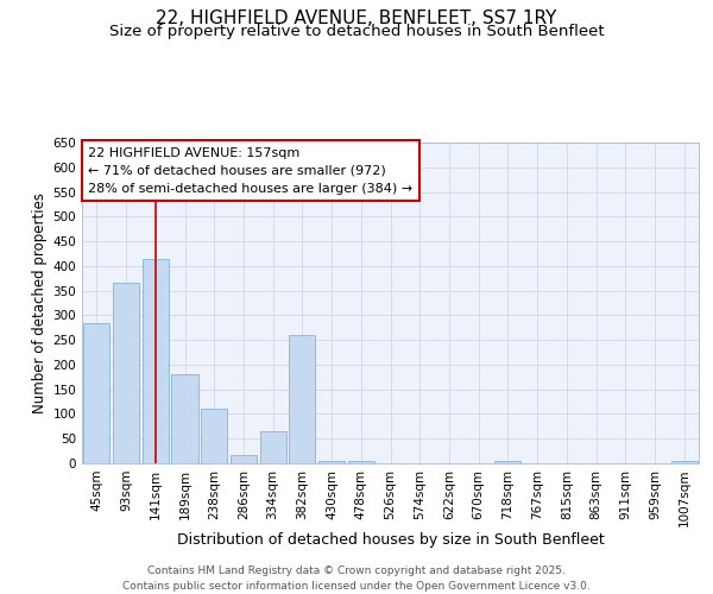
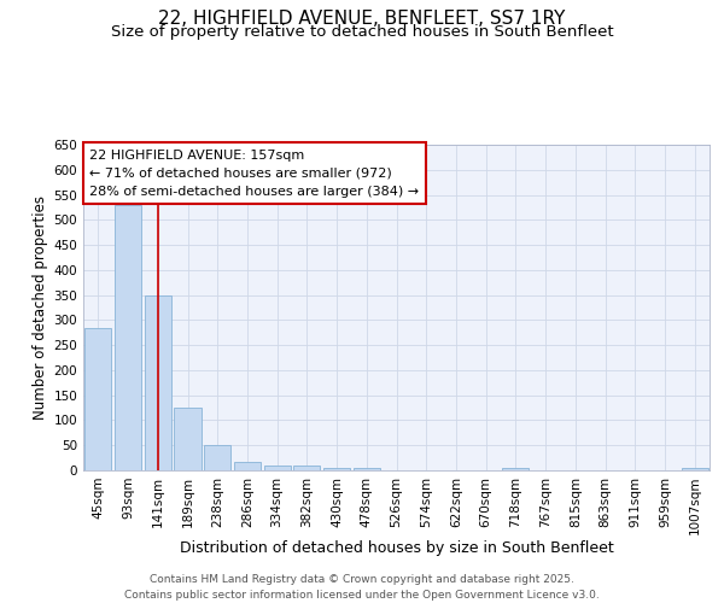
93sqm: 365 -> 530
141sqm: 415 -> 350
189sqm: 180 -> 125
238sqm: 110 -> 50
334sqm: 65 -> 10
382sqm: 260 -> 10
